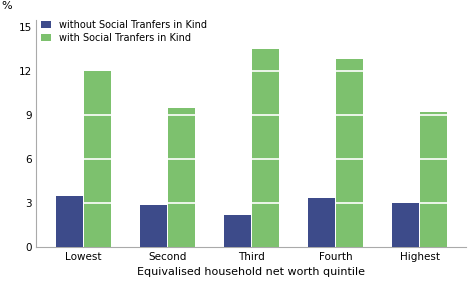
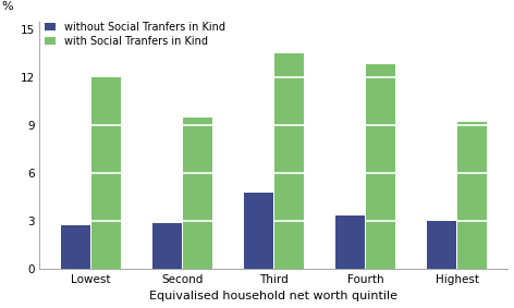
without Social Tranfers in Kind/Lowest: 3.5 -> 2.7
without Social Tranfers in Kind/Third: 2.2 -> 4.8
